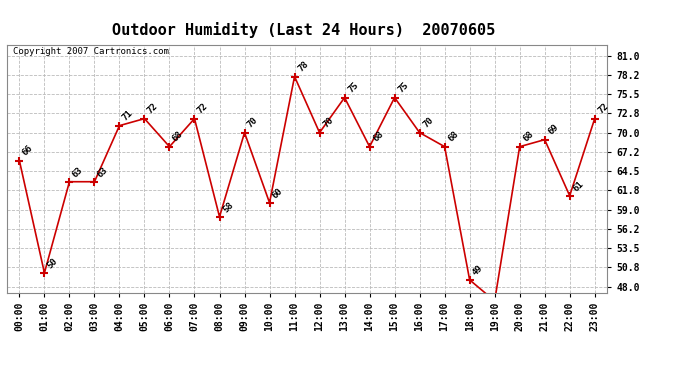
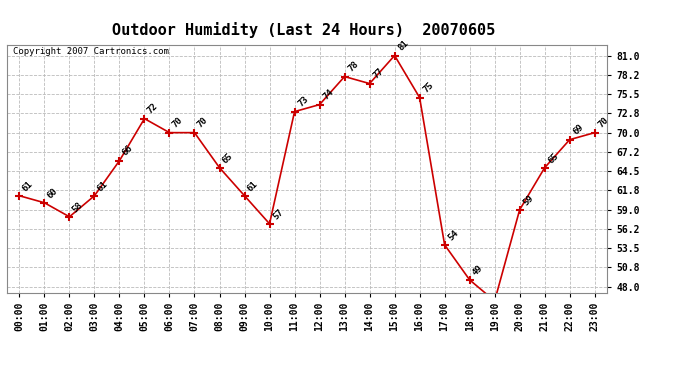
00:00: 66 -> 61
01:00: 50 -> 60
02:00: 63 -> 58
03:00: 63 -> 61
04:00: 71 -> 66
06:00: 68 -> 70
07:00: 72 -> 70
08:00: 58 -> 65
09:00: 70 -> 61
10:00: 60 -> 57
11:00: 78 -> 73
12:00: 70 -> 74
13:00: 75 -> 78
14:00: 68 -> 77
15:00: 75 -> 81
16:00: 70 -> 75
17:00: 68 -> 54
20:00: 68 -> 59
21:00: 69 -> 65
22:00: 61 -> 69
23:00: 72 -> 70
